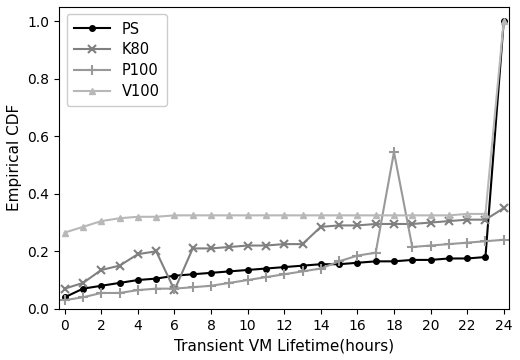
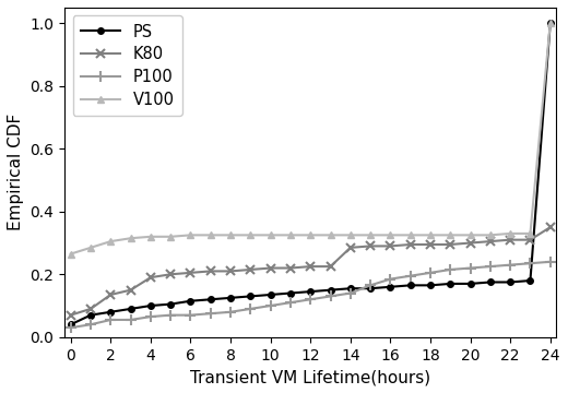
K80/6: 0.065 -> 0.205
P100/18: 0.545 -> 0.205
